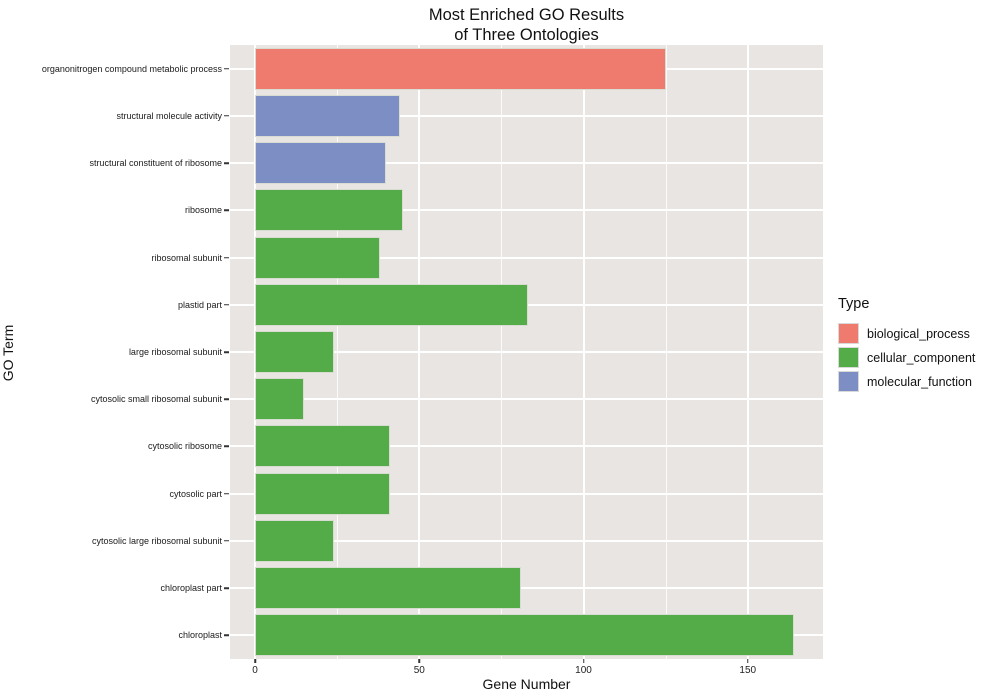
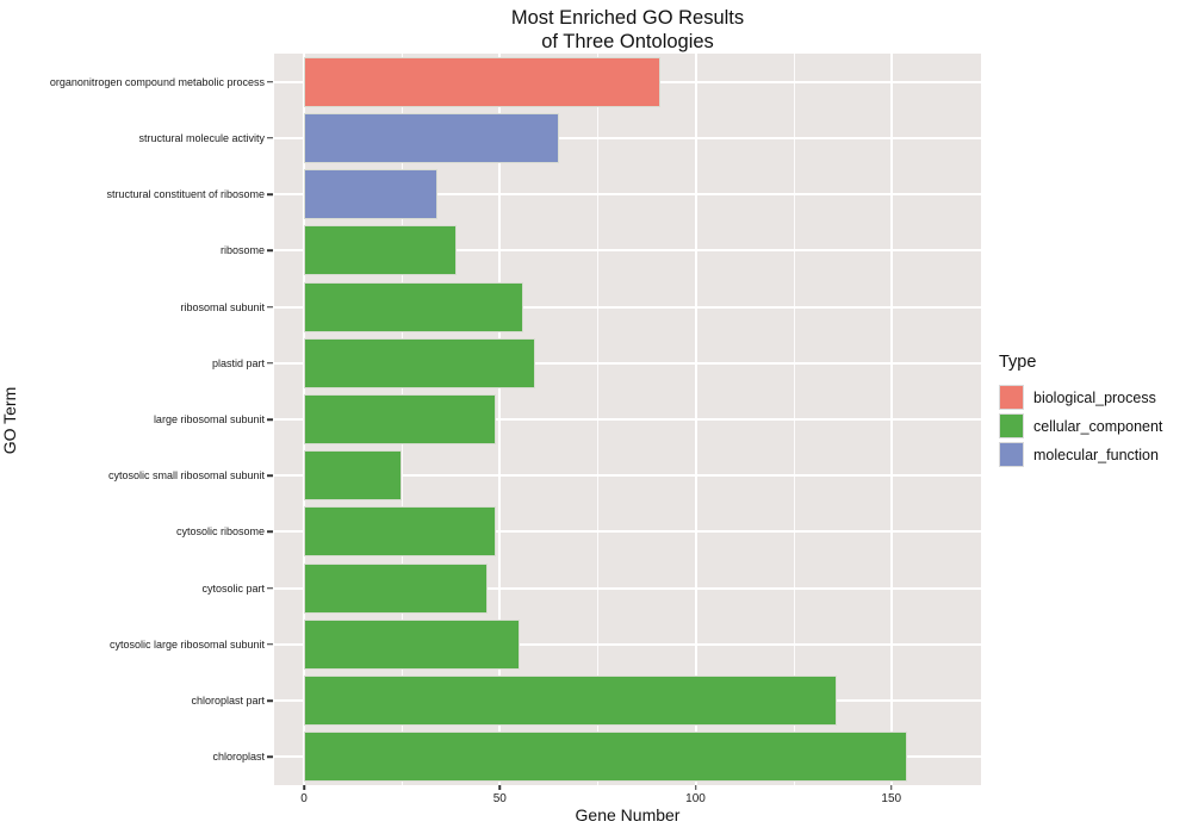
organonitrogen compound metabolic process: 125 -> 91
structural molecule activity: 44 -> 65
structural constituent of ribosome: 40 -> 34
ribosome: 45 -> 39
ribosomal subunit: 38 -> 56
plastid part: 83 -> 59
large ribosomal subunit: 24 -> 49
cytosolic small ribosomal subunit: 15 -> 25
cytosolic ribosome: 41 -> 49
cytosolic part: 41 -> 47
cytosolic large ribosomal subunit: 24 -> 55
chloroplast part: 81 -> 136
chloroplast: 164 -> 154
